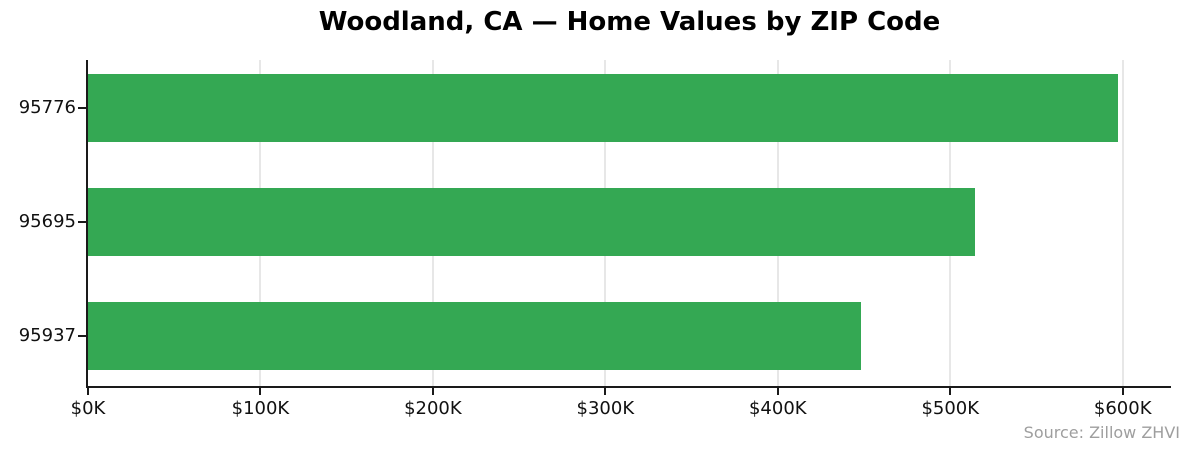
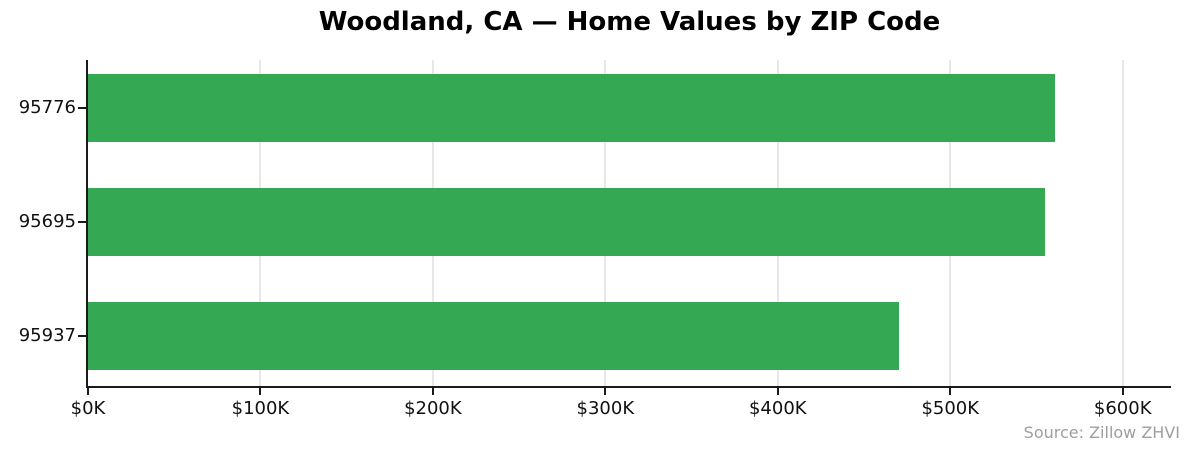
95776: $597K -> $561K
95695: $514K -> $555K
95937: $448K -> $470K
